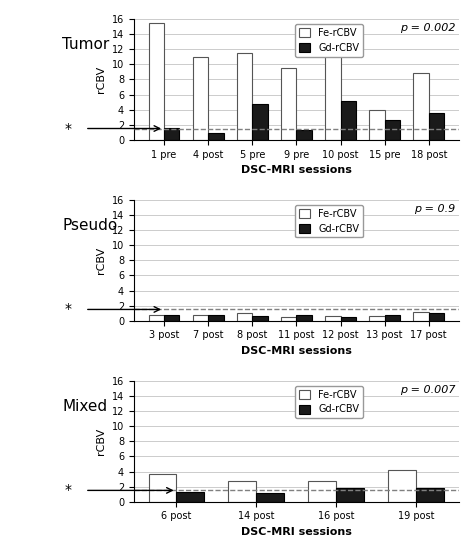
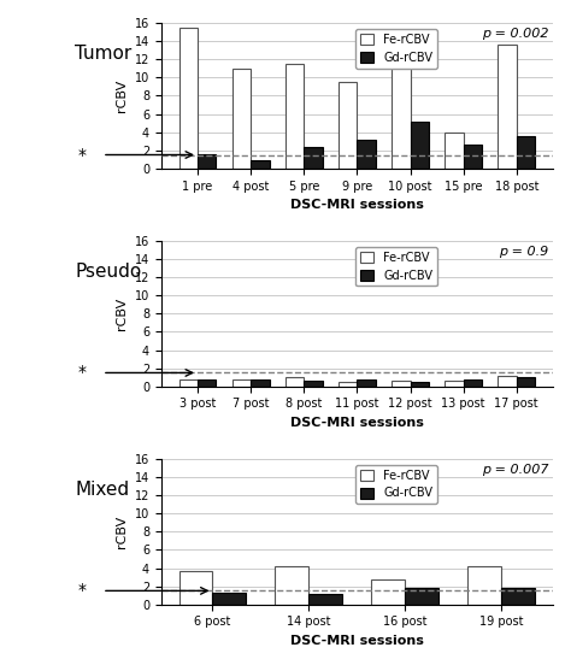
Gd-rCBV/5 pre: 4.8 -> 2.4
Gd-rCBV/9 pre: 1.3 -> 3.2
Fe-rCBV/18 post: 8.8 -> 13.6
Fe-rCBV/14 post: 2.8 -> 4.2
